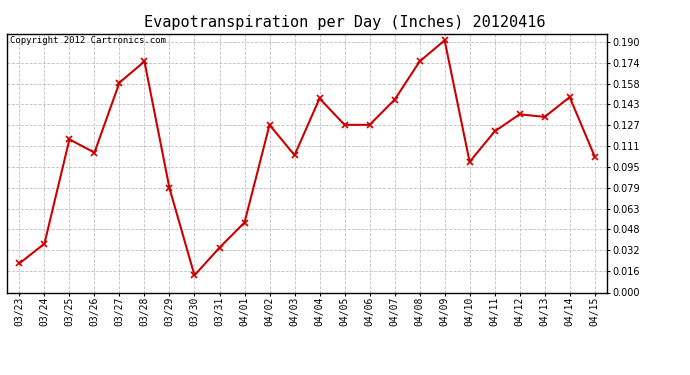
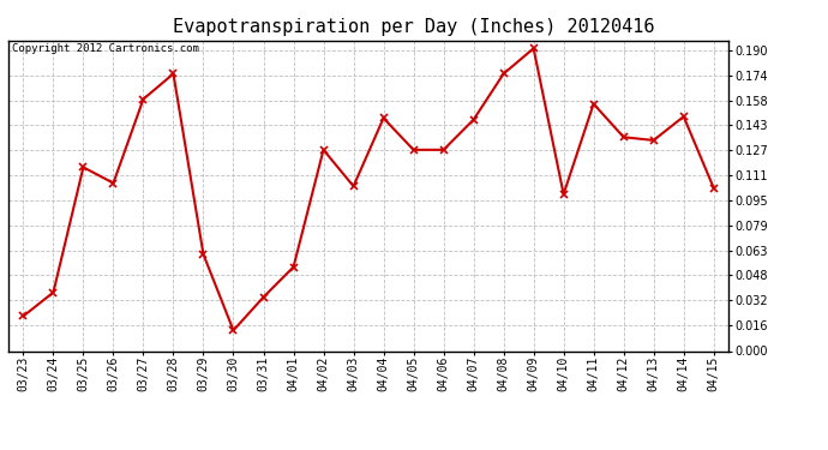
03/29: 0.079 -> 0.061
04/11: 0.122 -> 0.156
